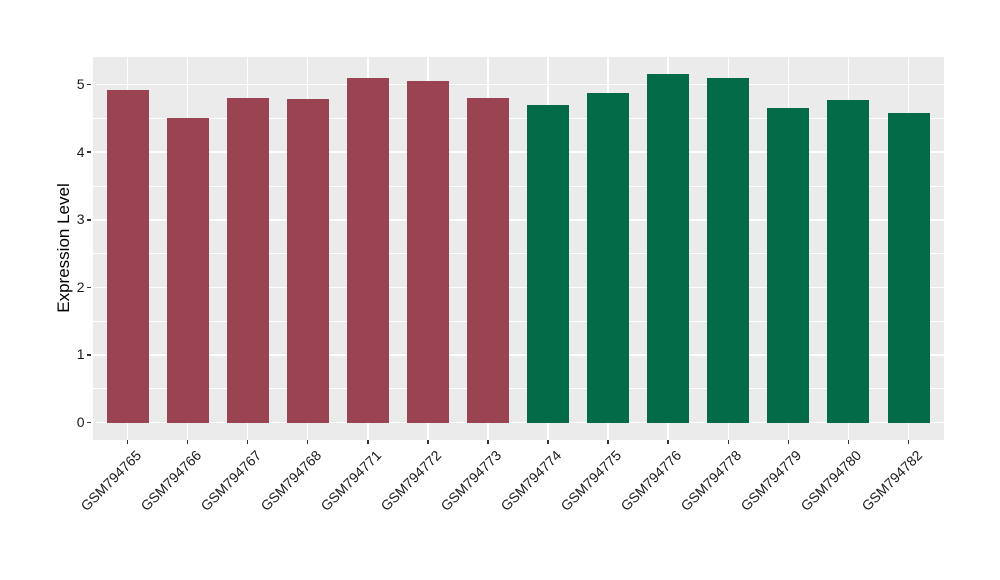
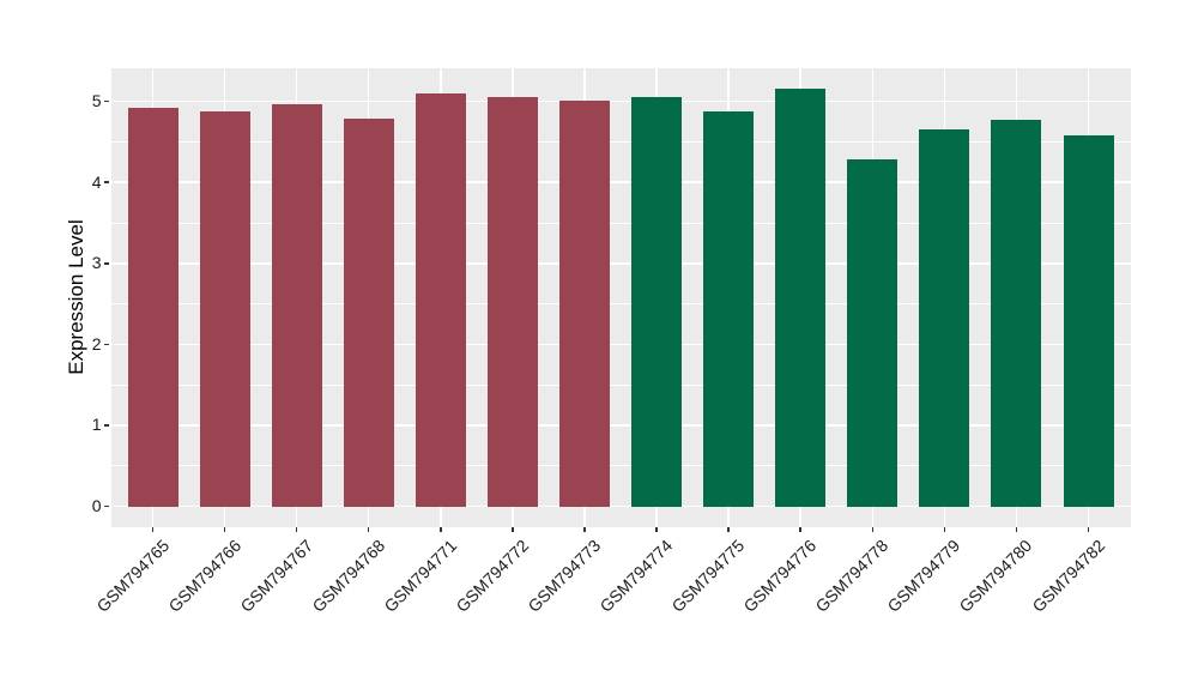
GSM794766: 4.5 -> 4.9
GSM794767: 4.8 -> 5.0
GSM794773: 4.8 -> 5.0
GSM794774: 4.7 -> 5.0
GSM794778: 5.1 -> 4.3
